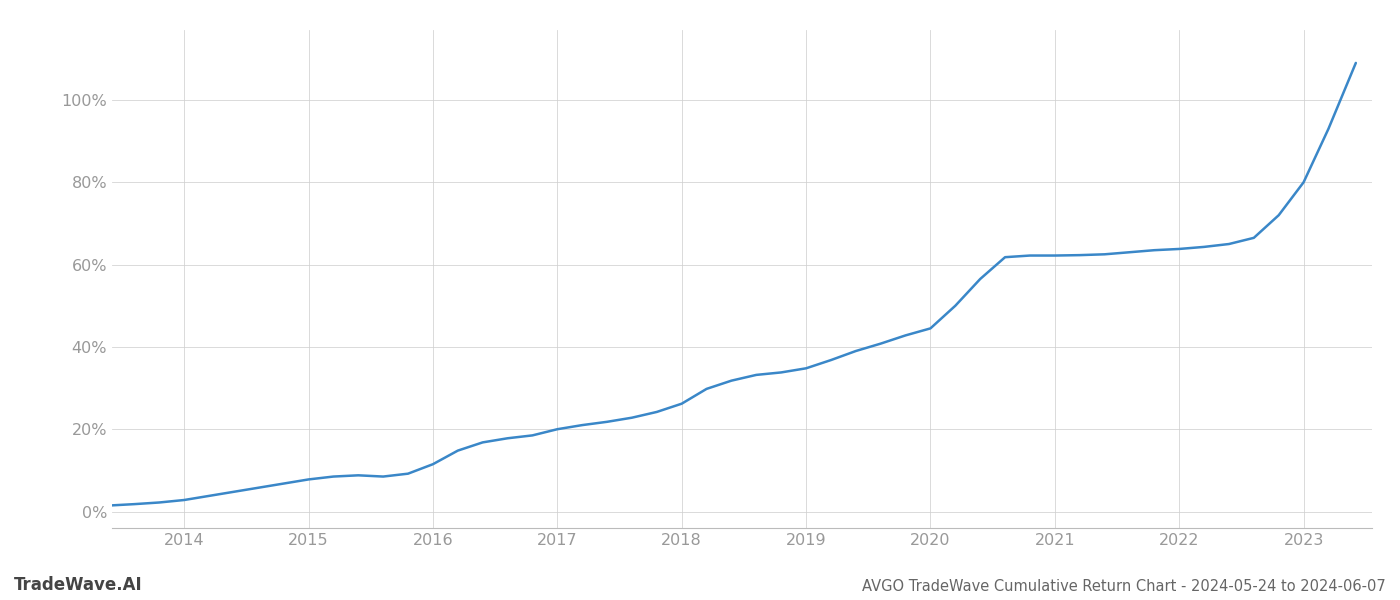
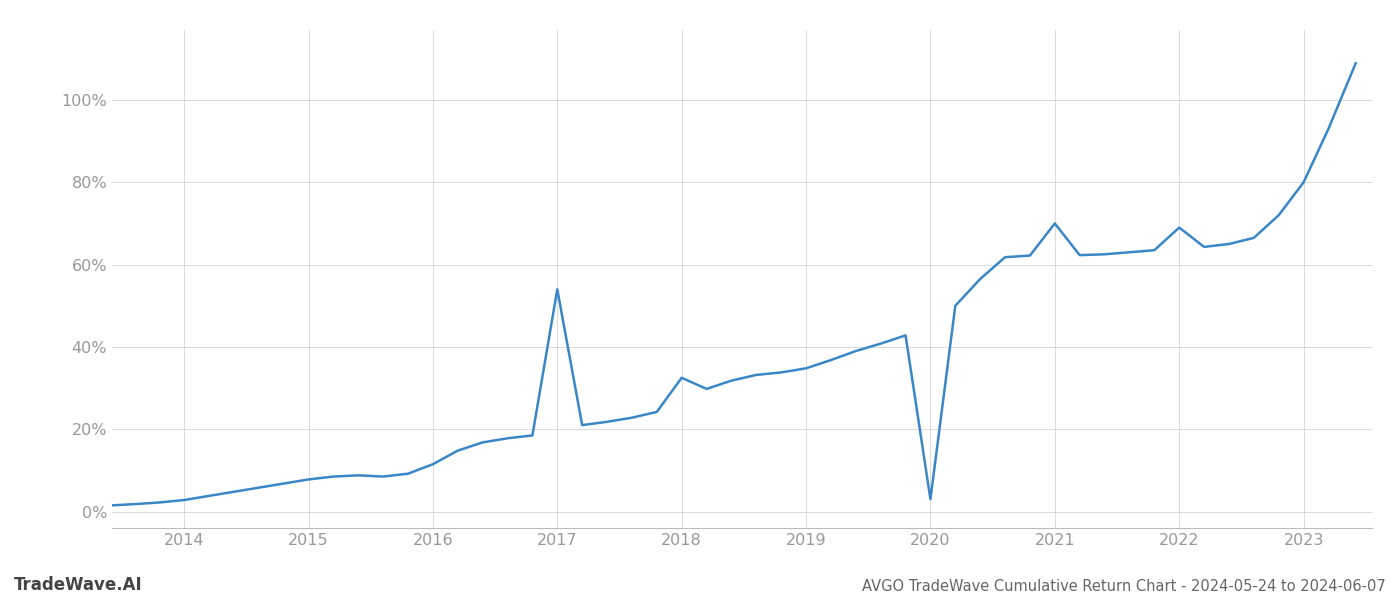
2017: 20.0% -> 54.0%
2018: 26.2% -> 32.5%
2020: 44.5% -> 3.0%
2021: 62.2% -> 70.0%
2022: 63.8% -> 69.0%
